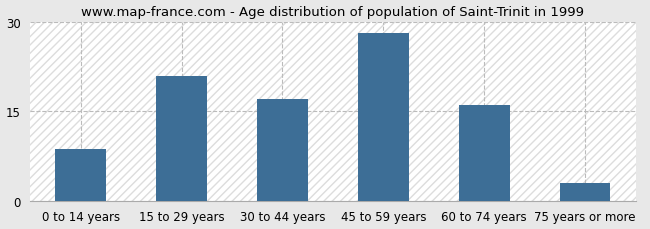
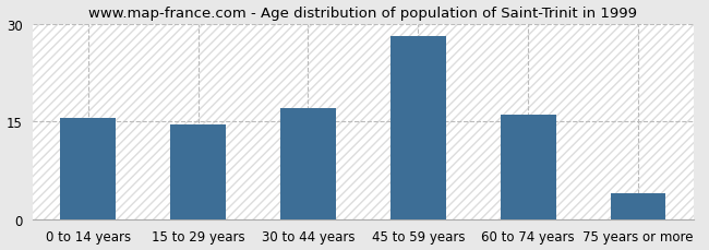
0 to 14 years: 8.6 -> 15.5
15 to 29 years: 20.8 -> 14.5
75 years or more: 3.0 -> 4.0
